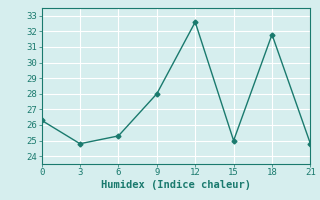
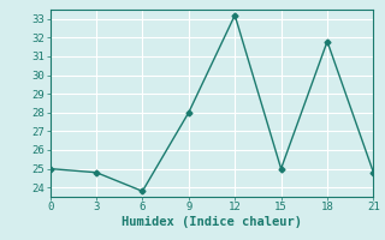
0: 26.3 -> 25.0
6: 25.3 -> 23.8
12: 32.6 -> 33.2
